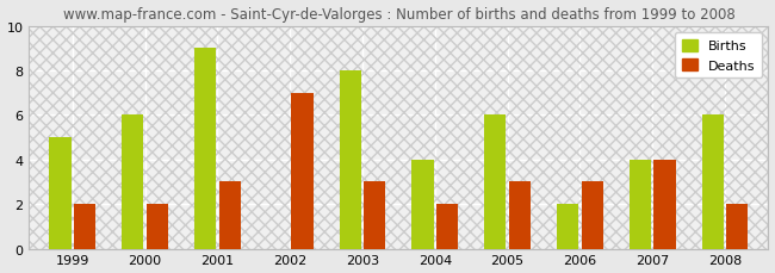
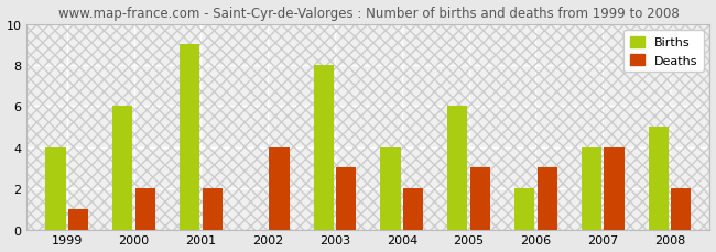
Births/1999: 5 -> 4
Deaths/1999: 2 -> 1
Deaths/2001: 3 -> 2
Deaths/2002: 7 -> 4
Births/2008: 6 -> 5
